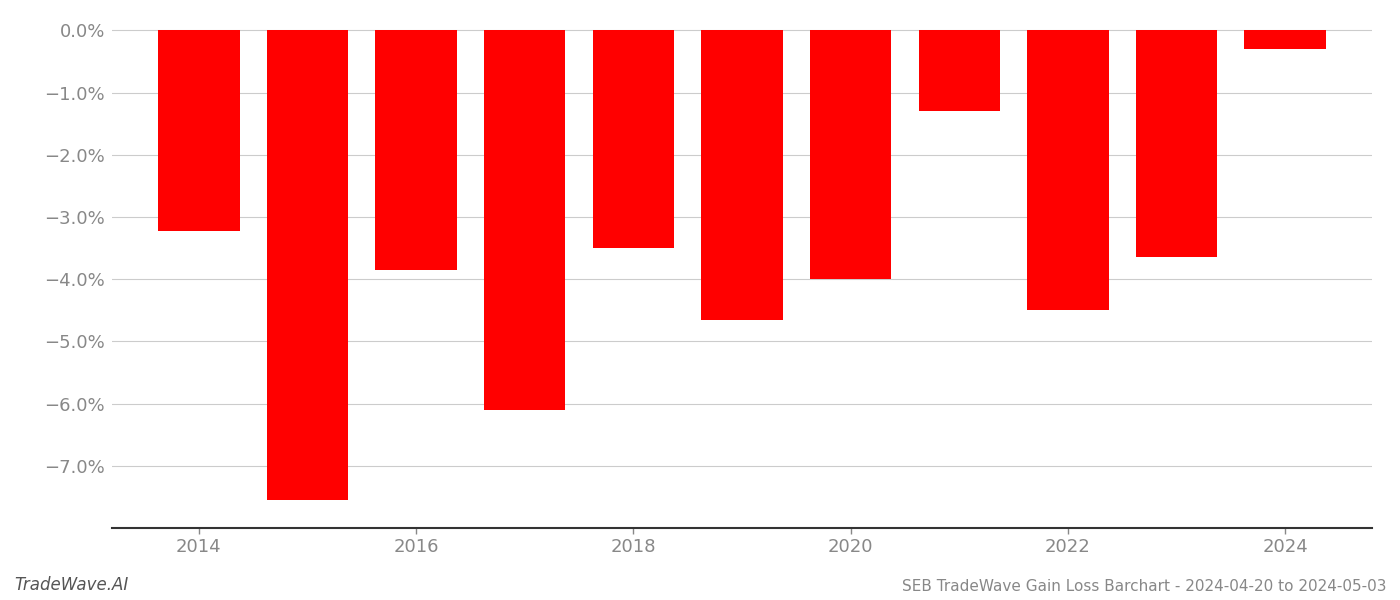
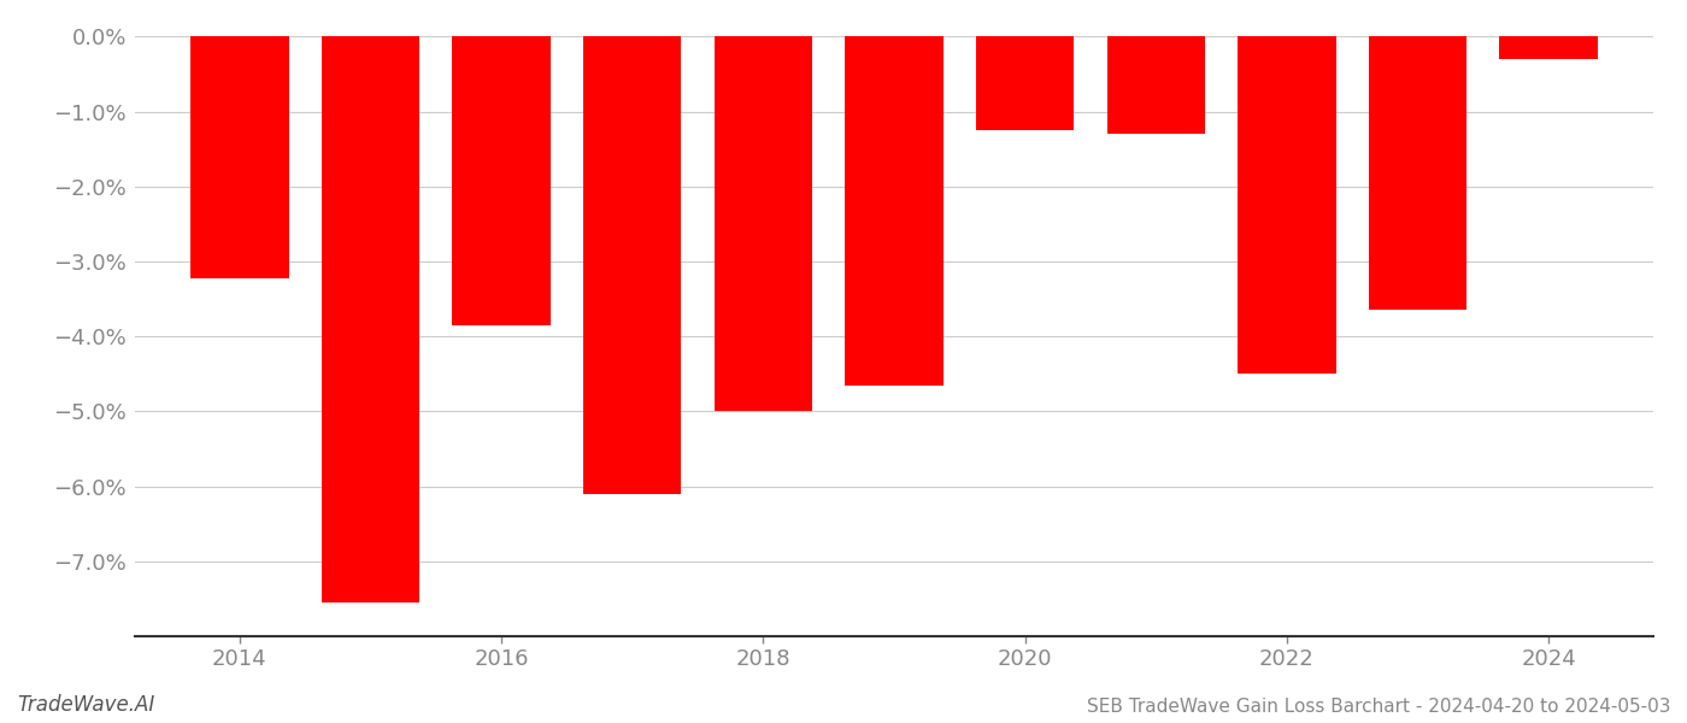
2018: -3.50% -> -5.00%
2020: -4.00% -> -1.24%
